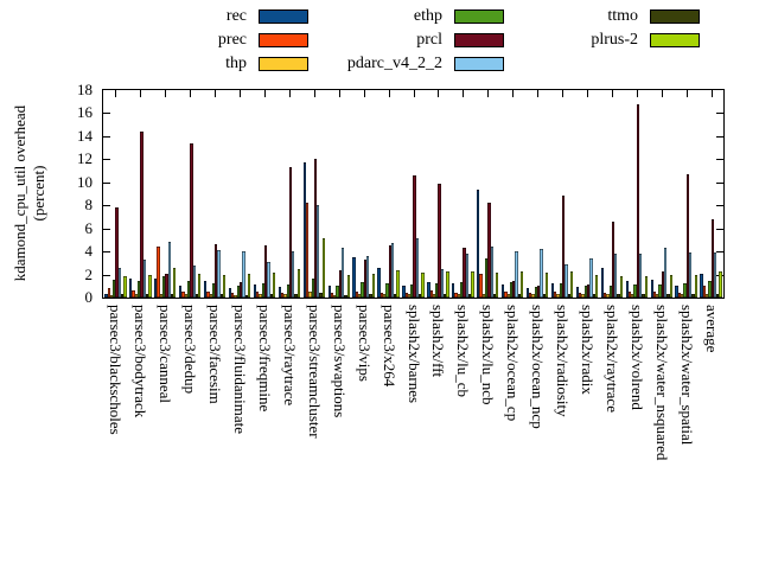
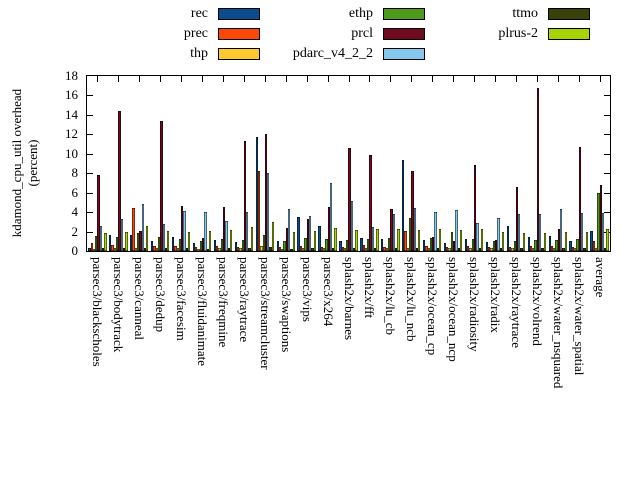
plrus-2/parsec3/streamcluster: 5 -> 3
pdarc_v4_2_2/parsec3/x264: 5 -> 7
ethp/splash2x/ocean_ncp: 1 -> 2
ethp/average: 1 -> 6
